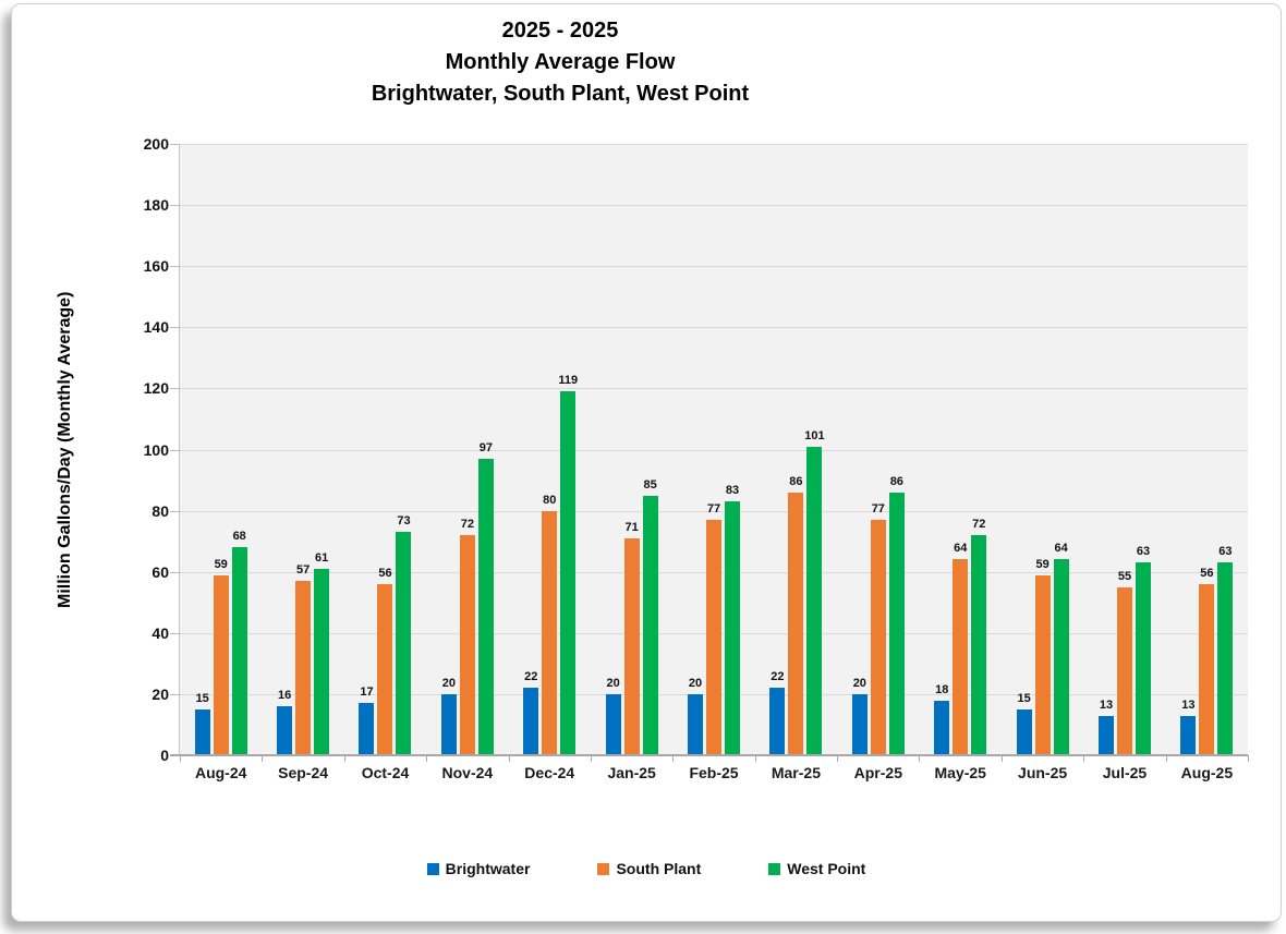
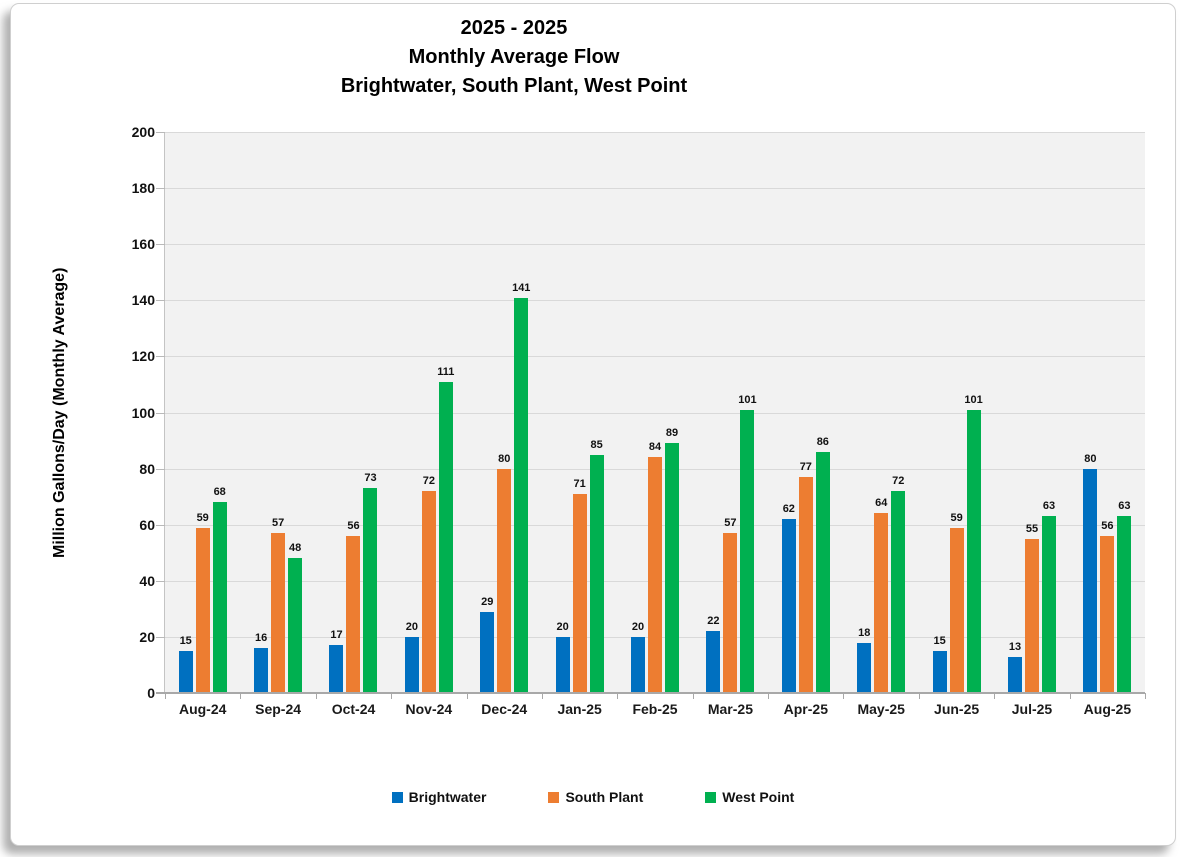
West Point/Sep-24: 61 -> 48
West Point/Nov-24: 97 -> 111
Brightwater/Dec-24: 22 -> 29
West Point/Dec-24: 119 -> 141
South Plant/Feb-25: 77 -> 84
West Point/Feb-25: 83 -> 89
South Plant/Mar-25: 86 -> 57
Brightwater/Apr-25: 20 -> 62
West Point/Jun-25: 64 -> 101
Brightwater/Aug-25: 13 -> 80
